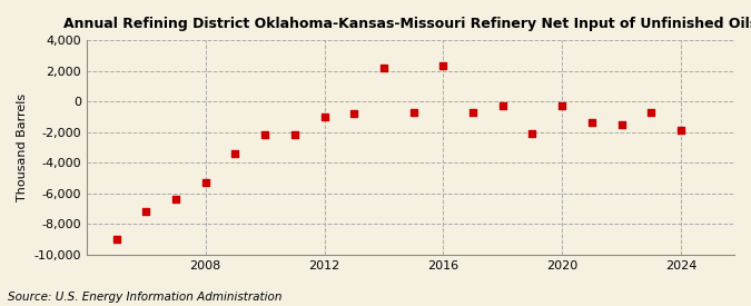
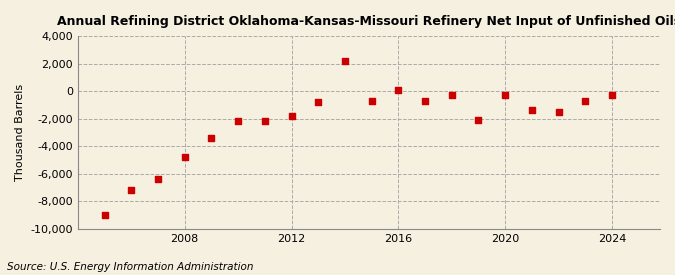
2008: -5,300 -> -4,800
2012: -1,000 -> -1,800
2016: 2,300 -> 0
2024: -1,900 -> -300
